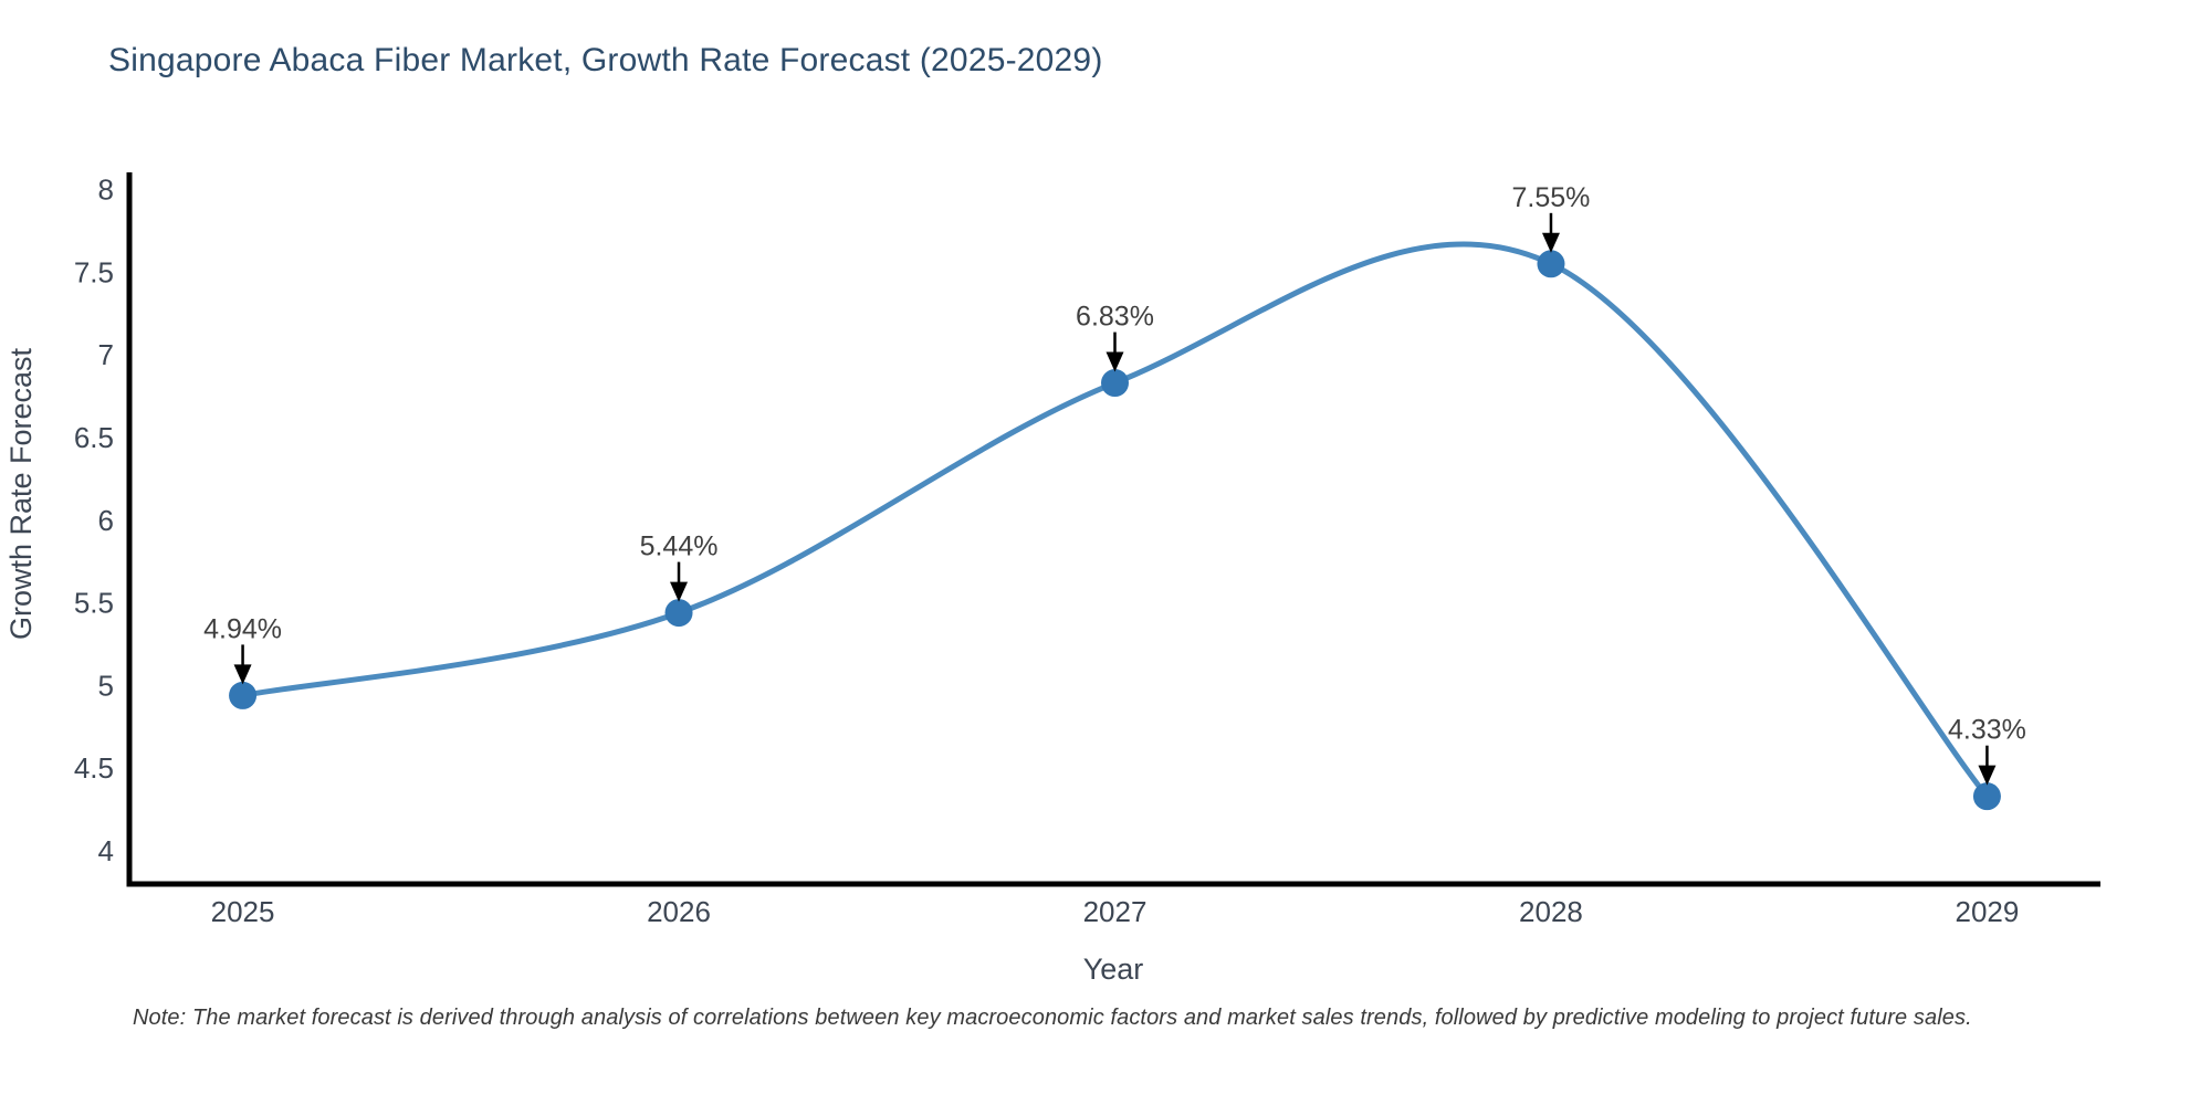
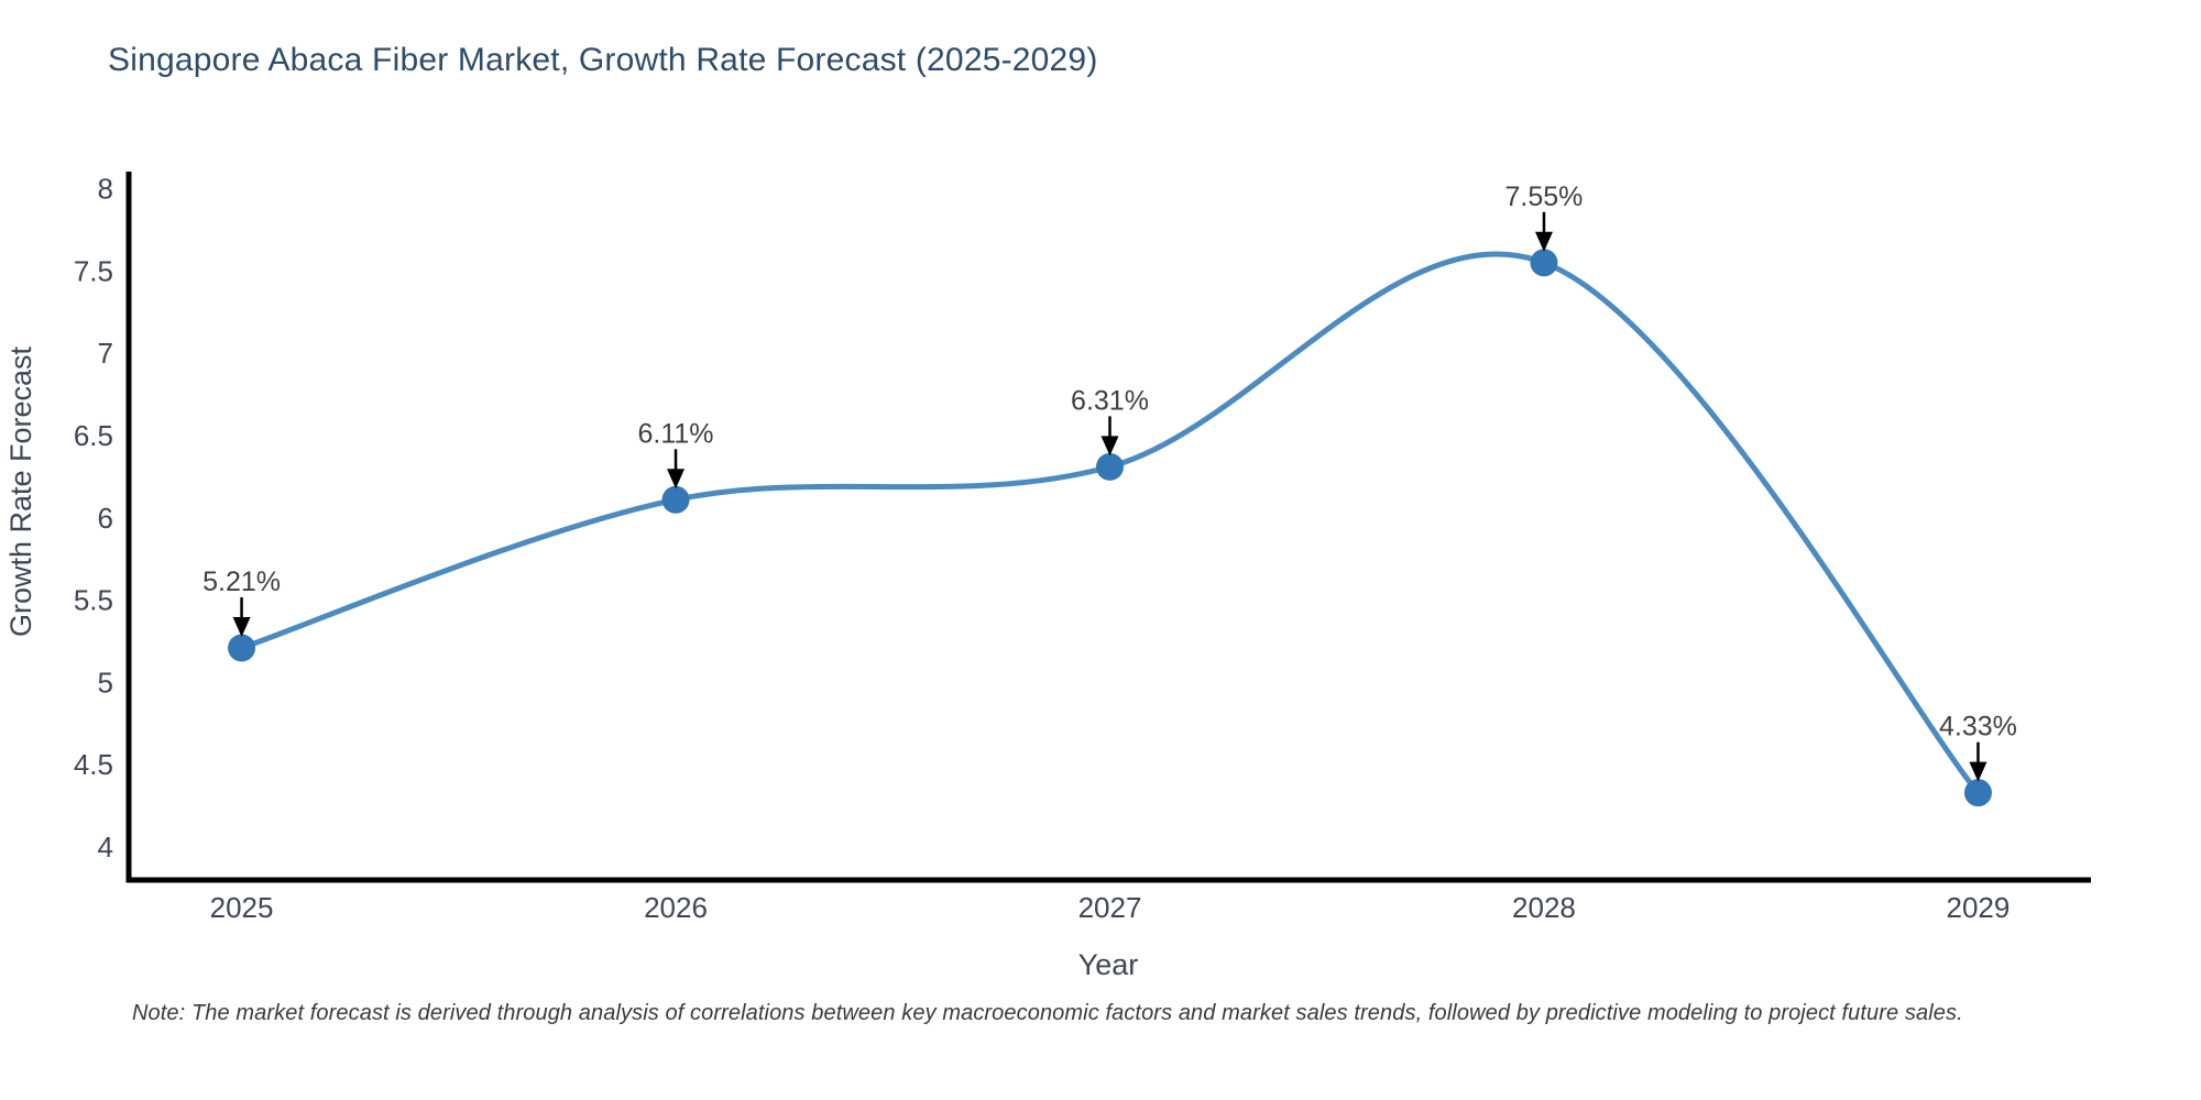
2025: 4.94% -> 5.21%
2026: 5.44% -> 6.11%
2027: 6.83% -> 6.31%
